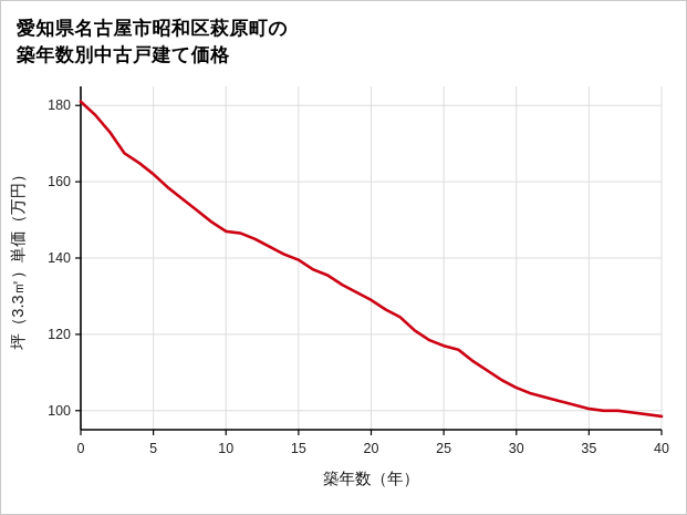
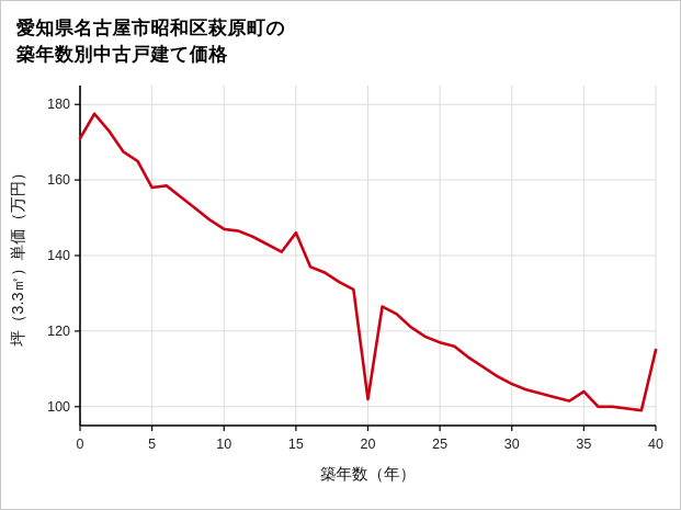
0: 181 -> 171
5: 162 -> 158
15: 140 -> 146
20: 129 -> 102
35: 100 -> 104
40: 98 -> 115
